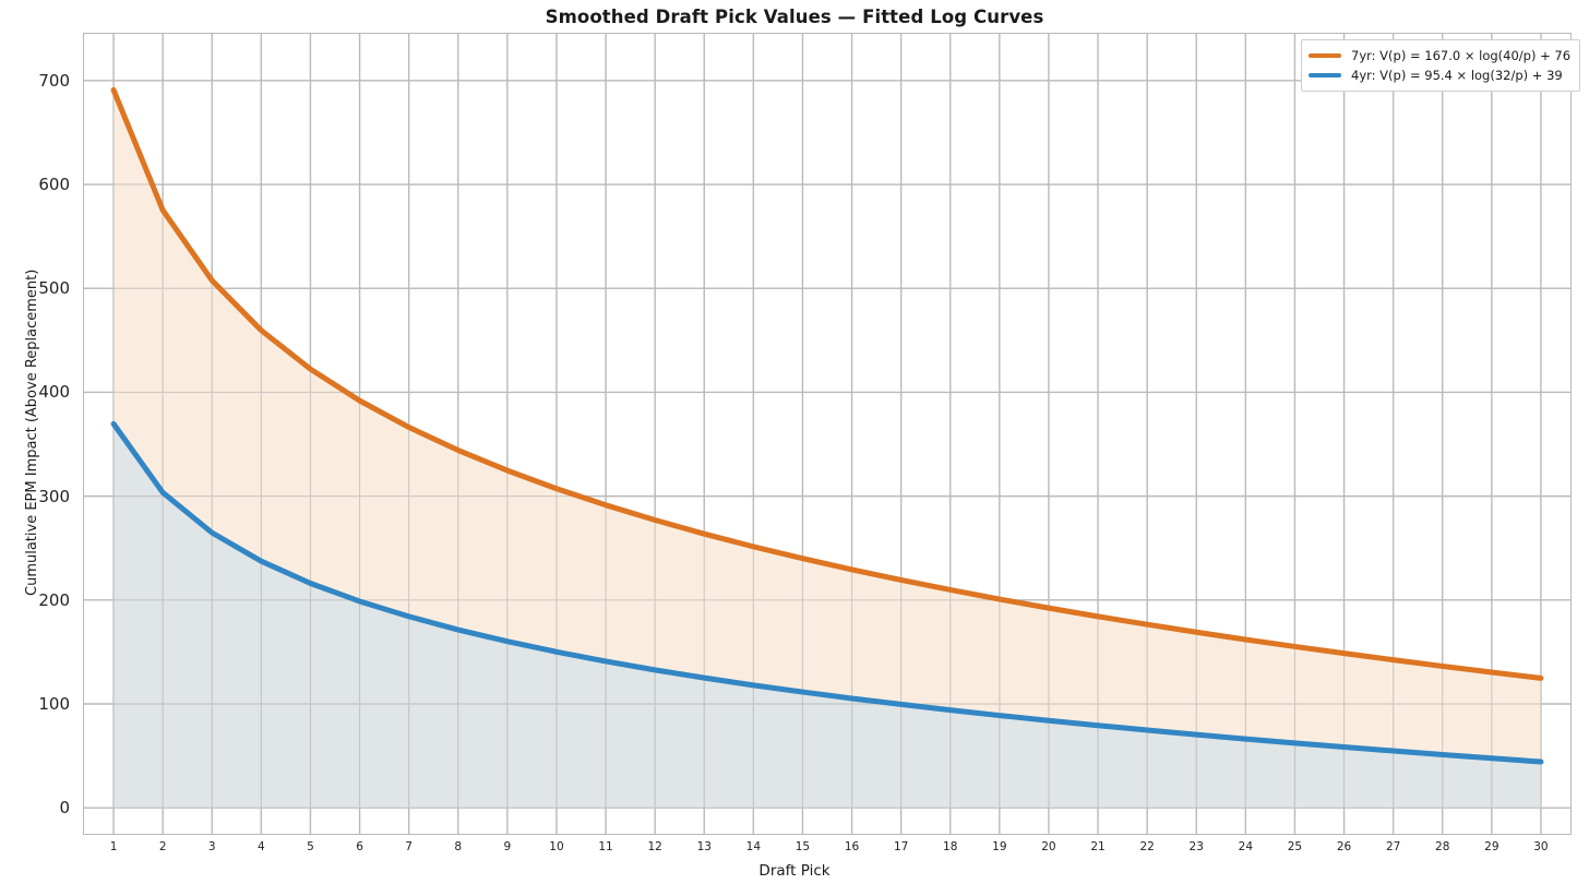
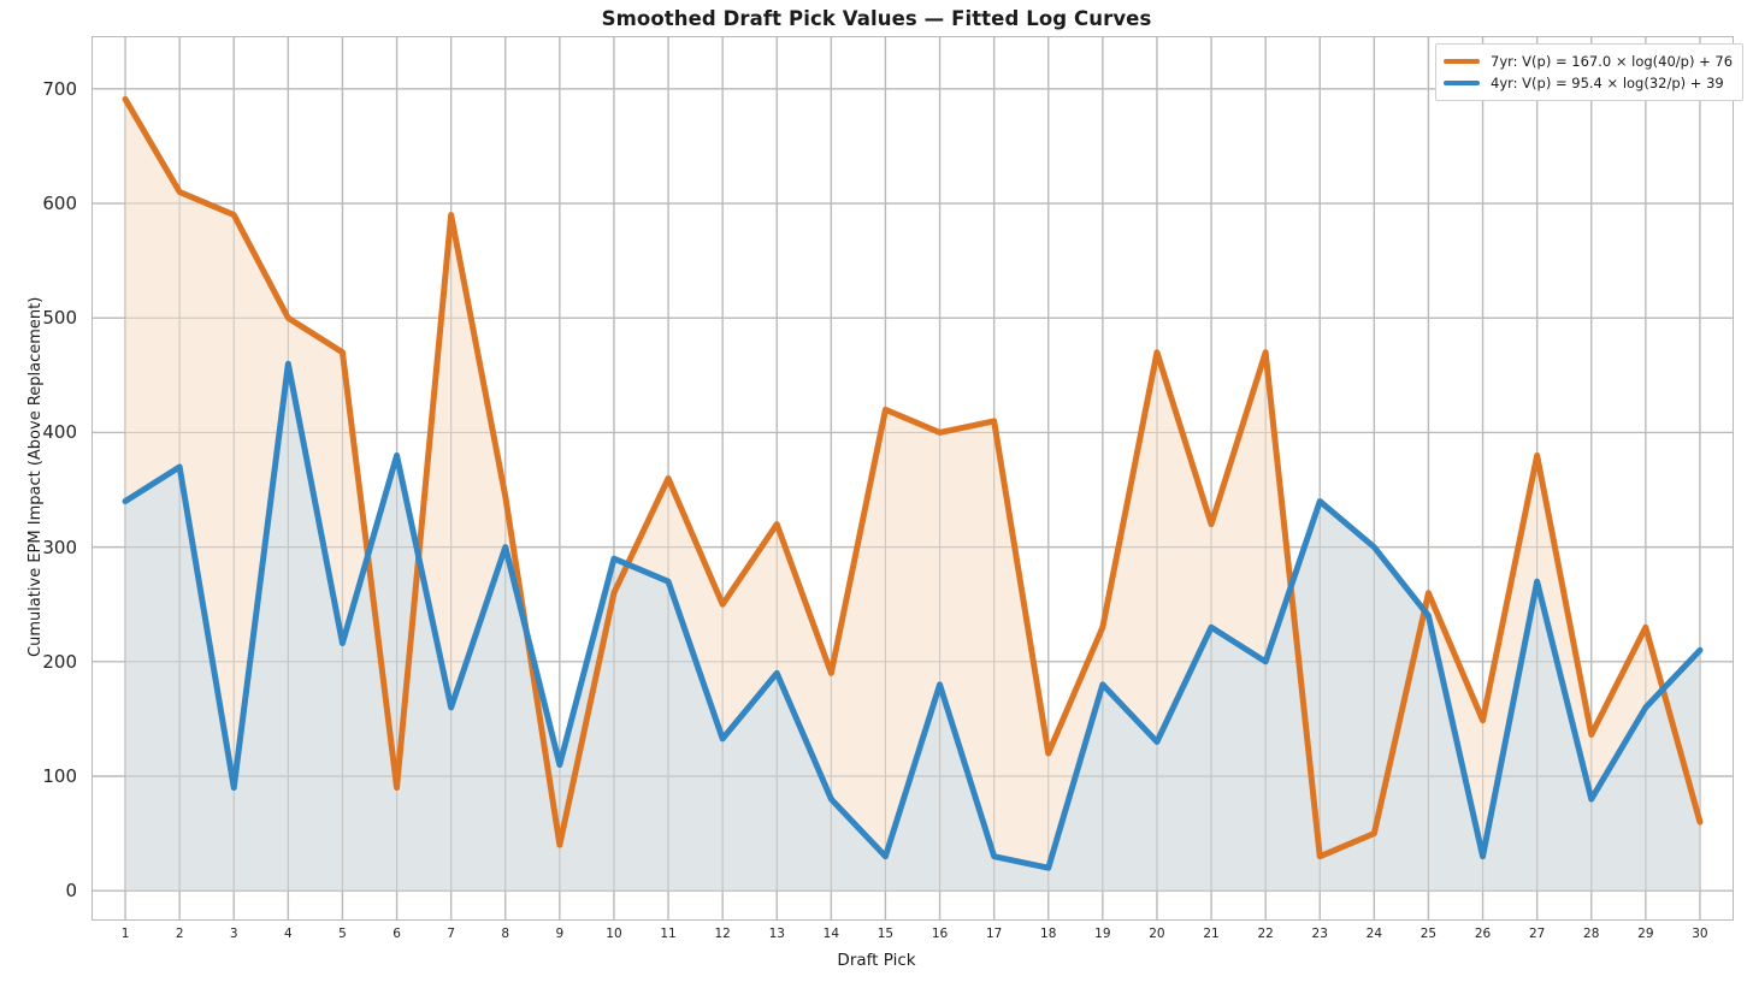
4yr: V(p) = 95.4 × log(32/p) + 39/1: 370 -> 340
7yr: V(p) = 167.0 × log(40/p) + 76/2: 580 -> 610
4yr: V(p) = 95.4 × log(32/p) + 39/2: 300 -> 370
7yr: V(p) = 167.0 × log(40/p) + 76/3: 510 -> 590
4yr: V(p) = 95.4 × log(32/p) + 39/3: 260 -> 90
7yr: V(p) = 167.0 × log(40/p) + 76/4: 460 -> 500
4yr: V(p) = 95.4 × log(32/p) + 39/4: 240 -> 460
7yr: V(p) = 167.0 × log(40/p) + 76/5: 420 -> 470
7yr: V(p) = 167.0 × log(40/p) + 76/6: 390 -> 90
4yr: V(p) = 95.4 × log(32/p) + 39/6: 200 -> 380
7yr: V(p) = 167.0 × log(40/p) + 76/7: 370 -> 590
4yr: V(p) = 95.4 × log(32/p) + 39/7: 180 -> 160
4yr: V(p) = 95.4 × log(32/p) + 39/8: 170 -> 300
7yr: V(p) = 167.0 × log(40/p) + 76/9: 320 -> 40
4yr: V(p) = 95.4 × log(32/p) + 39/9: 160 -> 110
7yr: V(p) = 167.0 × log(40/p) + 76/10: 310 -> 260
4yr: V(p) = 95.4 × log(32/p) + 39/10: 150 -> 290
7yr: V(p) = 167.0 × log(40/p) + 76/11: 290 -> 360
4yr: V(p) = 95.4 × log(32/p) + 39/11: 140 -> 270
7yr: V(p) = 167.0 × log(40/p) + 76/12: 280 -> 250
7yr: V(p) = 167.0 × log(40/p) + 76/13: 260 -> 320
4yr: V(p) = 95.4 × log(32/p) + 39/13: 130 -> 190
7yr: V(p) = 167.0 × log(40/p) + 76/14: 250 -> 190
4yr: V(p) = 95.4 × log(32/p) + 39/14: 120 -> 80
7yr: V(p) = 167.0 × log(40/p) + 76/15: 240 -> 420
4yr: V(p) = 95.4 × log(32/p) + 39/15: 110 -> 30
7yr: V(p) = 167.0 × log(40/p) + 76/16: 230 -> 400
4yr: V(p) = 95.4 × log(32/p) + 39/16: 110 -> 180
7yr: V(p) = 167.0 × log(40/p) + 76/17: 220 -> 410
4yr: V(p) = 95.4 × log(32/p) + 39/17: 100 -> 30
7yr: V(p) = 167.0 × log(40/p) + 76/18: 210 -> 120
4yr: V(p) = 95.4 × log(32/p) + 39/18: 90 -> 20
7yr: V(p) = 167.0 × log(40/p) + 76/19: 200 -> 230
4yr: V(p) = 95.4 × log(32/p) + 39/19: 90 -> 180
7yr: V(p) = 167.0 × log(40/p) + 76/20: 190 -> 470
4yr: V(p) = 95.4 × log(32/p) + 39/20: 80 -> 130
7yr: V(p) = 167.0 × log(40/p) + 76/21: 180 -> 320
4yr: V(p) = 95.4 × log(32/p) + 39/21: 80 -> 230
7yr: V(p) = 167.0 × log(40/p) + 76/22: 180 -> 470
4yr: V(p) = 95.4 × log(32/p) + 39/22: 70 -> 200
7yr: V(p) = 167.0 × log(40/p) + 76/23: 170 -> 30
4yr: V(p) = 95.4 × log(32/p) + 39/23: 70 -> 340
7yr: V(p) = 167.0 × log(40/p) + 76/24: 160 -> 50
4yr: V(p) = 95.4 × log(32/p) + 39/24: 70 -> 300
7yr: V(p) = 167.0 × log(40/p) + 76/25: 160 -> 260
4yr: V(p) = 95.4 × log(32/p) + 39/25: 60 -> 240
4yr: V(p) = 95.4 × log(32/p) + 39/26: 60 -> 30
7yr: V(p) = 167.0 × log(40/p) + 76/27: 140 -> 380
4yr: V(p) = 95.4 × log(32/p) + 39/27: 50 -> 270
4yr: V(p) = 95.4 × log(32/p) + 39/28: 50 -> 80
7yr: V(p) = 167.0 × log(40/p) + 76/29: 130 -> 230
4yr: V(p) = 95.4 × log(32/p) + 39/29: 50 -> 160
7yr: V(p) = 167.0 × log(40/p) + 76/30: 120 -> 60
4yr: V(p) = 95.4 × log(32/p) + 39/30: 40 -> 210
